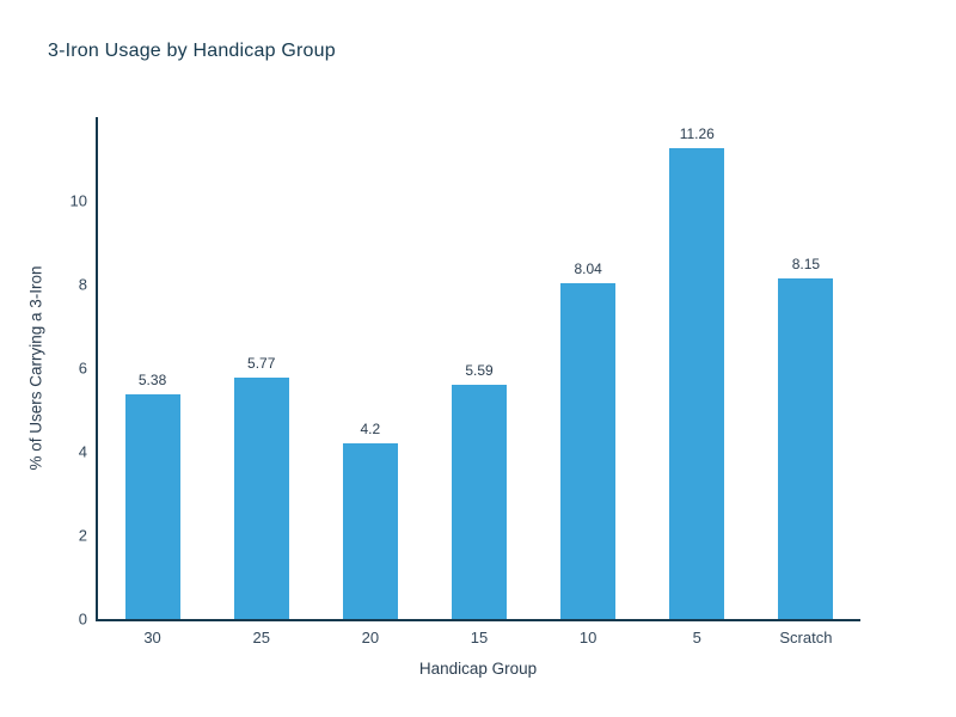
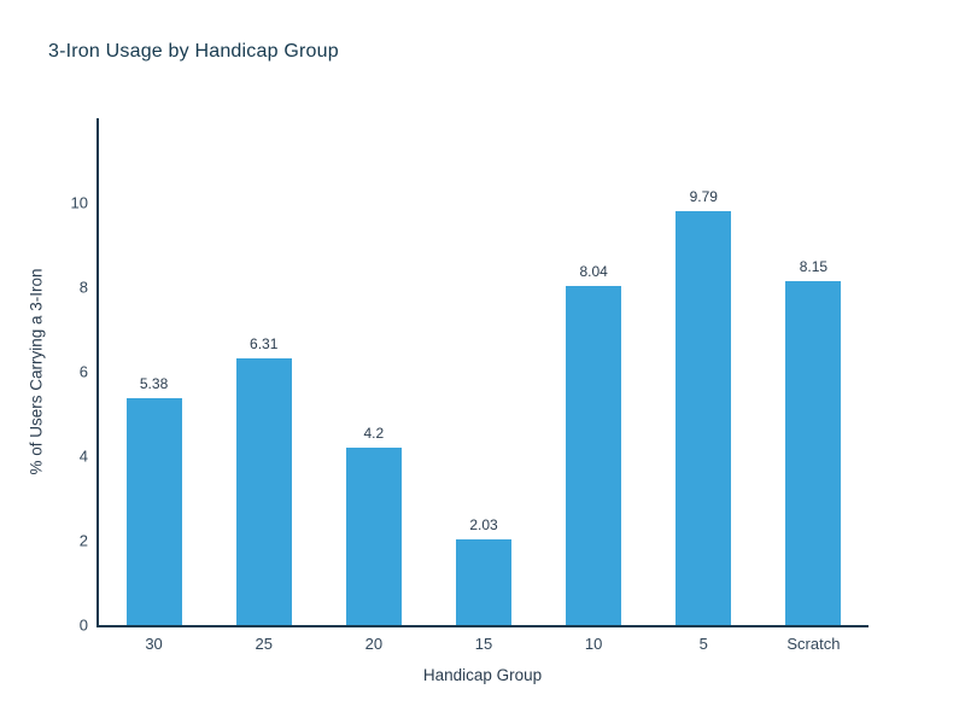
25: 5.77 -> 6.31
15: 5.59 -> 2.03
5: 11.26 -> 9.79
